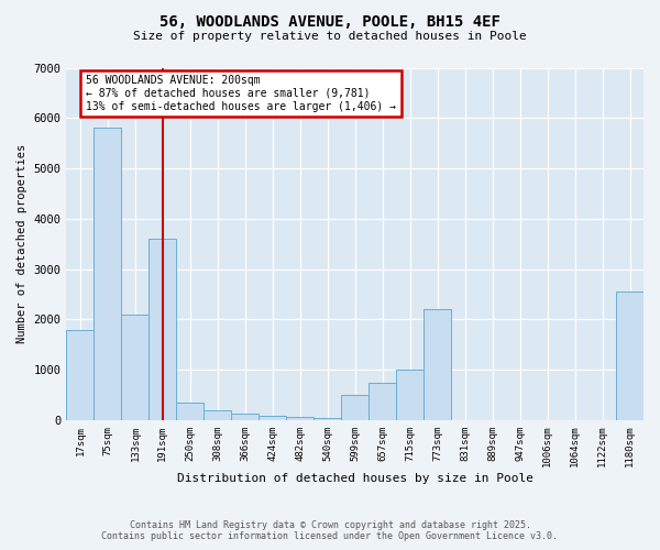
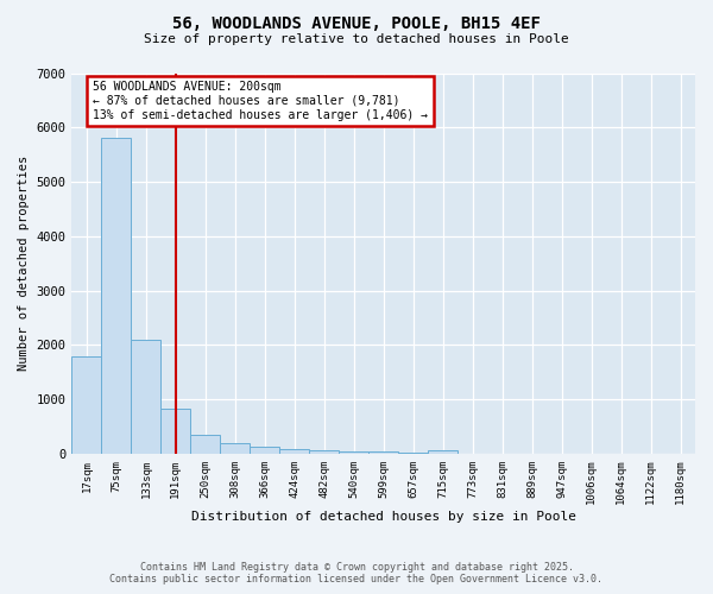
191sqm: 3600 -> 820
599sqm: 500 -> 40
657sqm: 750 -> 30
715sqm: 1000 -> 60
773sqm: 2200 -> 10
1180sqm: 2550 -> 0
